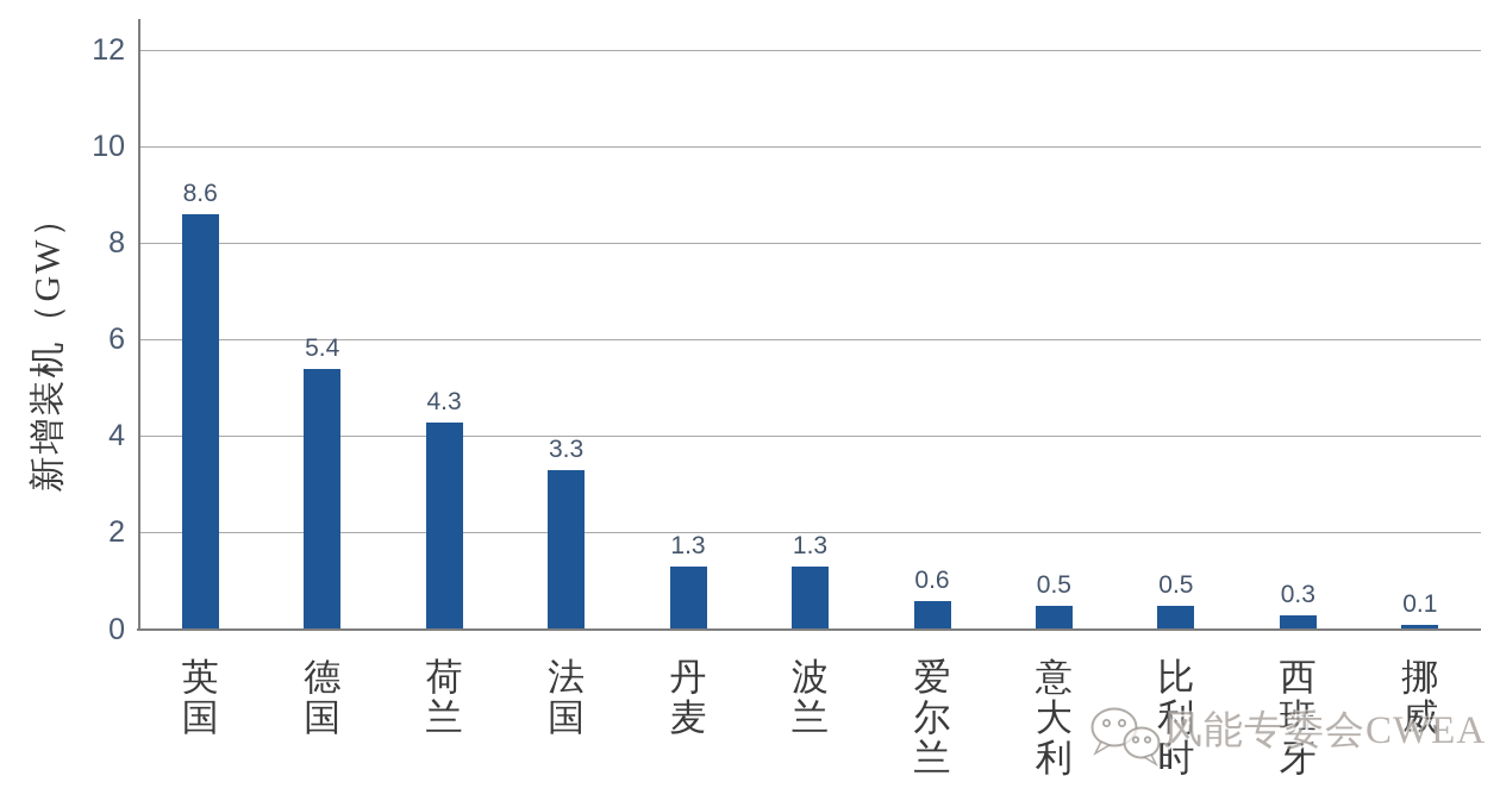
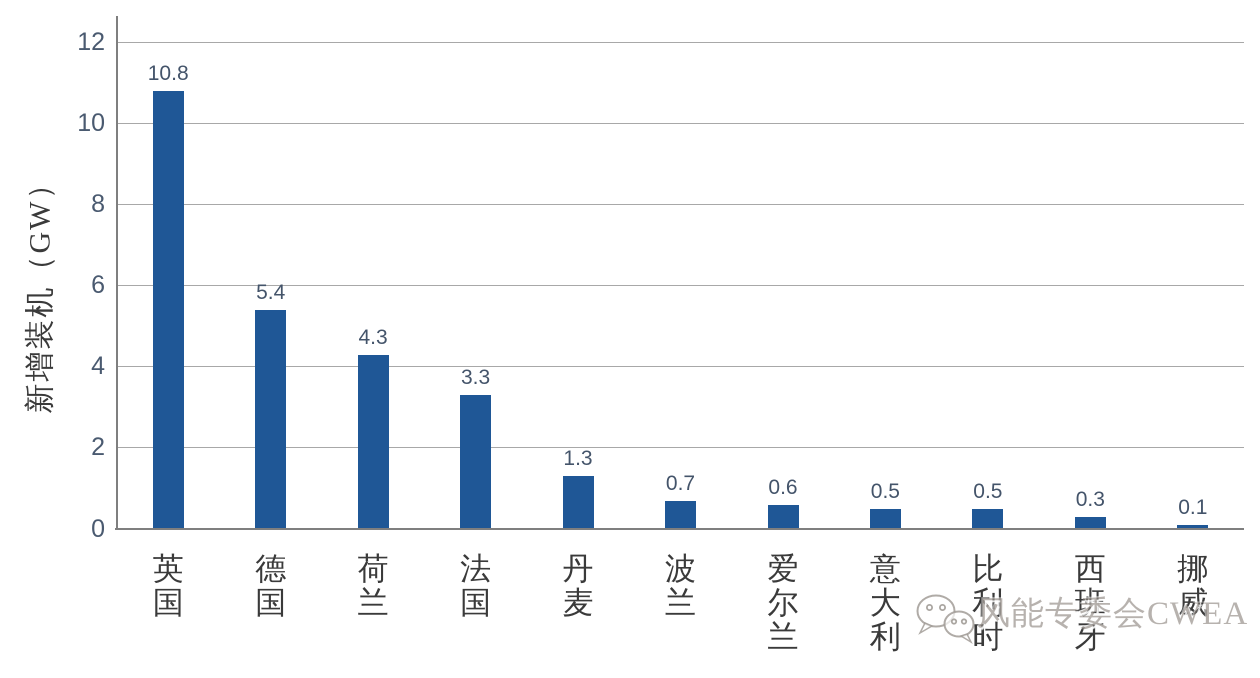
英国: 8.6 -> 10.8
波兰: 1.3 -> 0.7
